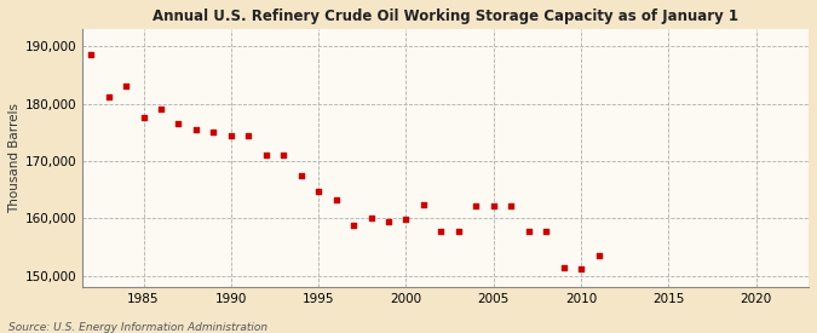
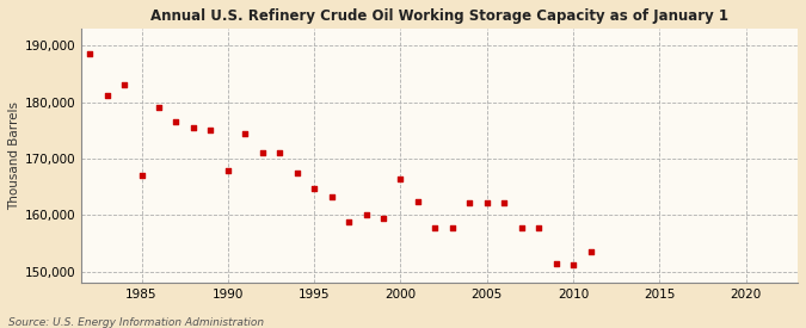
1985: 177,500 -> 167,000
1990: 174,500 -> 168,000
2000: 159,800 -> 166,500
